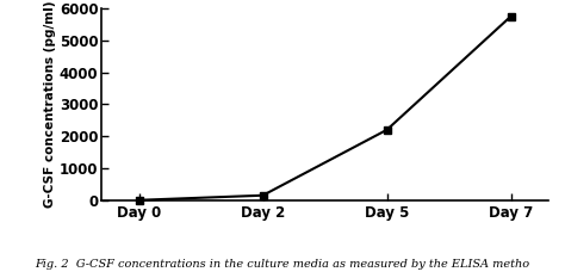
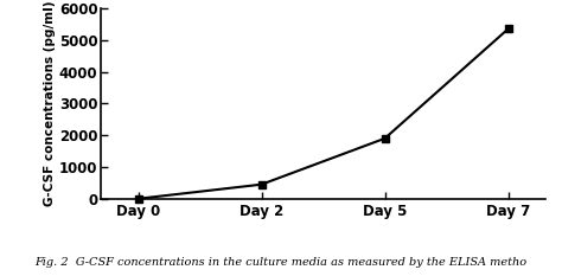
Day 2: 150 -> 450
Day 5: 2200 -> 1900
Day 7: 5750 -> 5350
